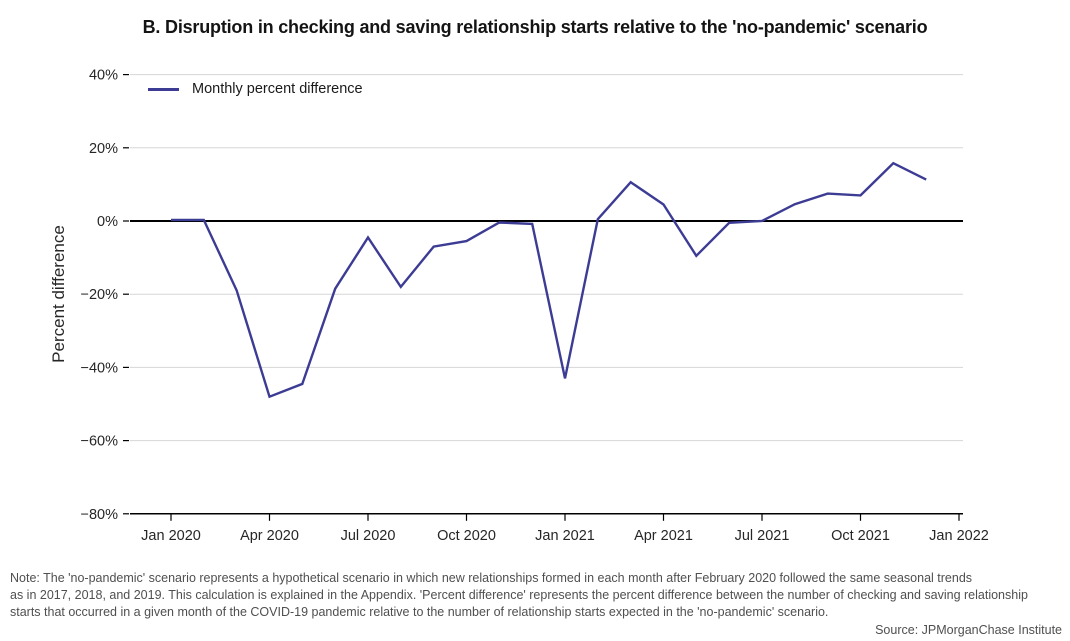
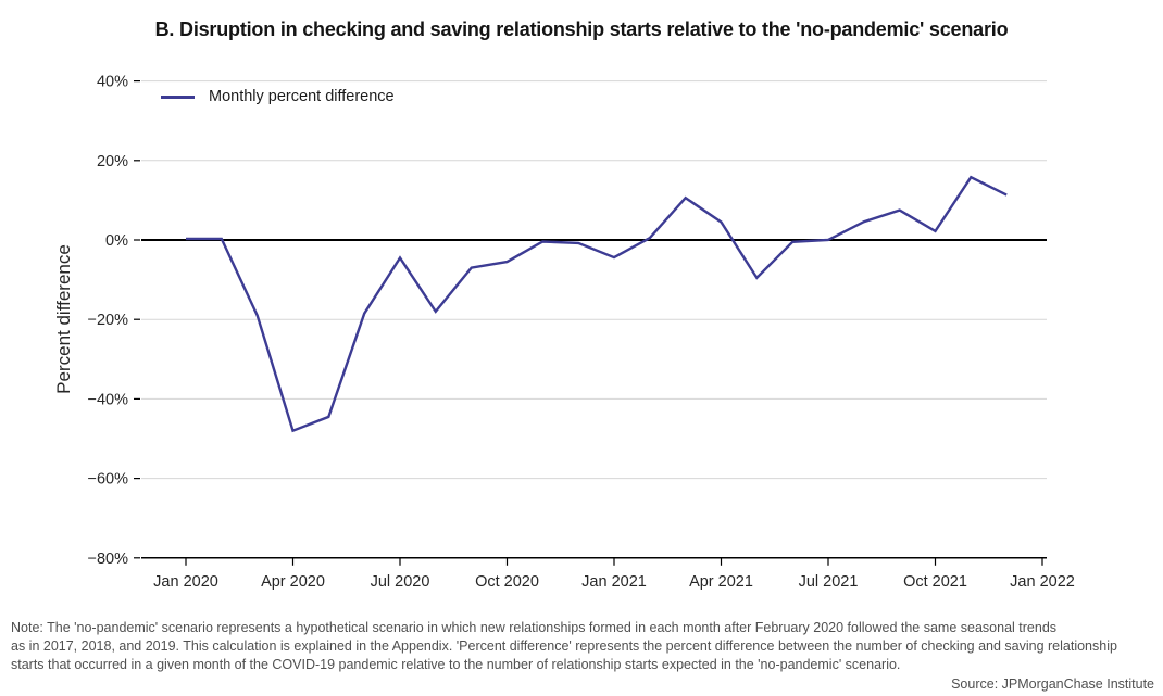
Jan 2021: -43% -> -4%
Oct 2021: 7% -> 2%
